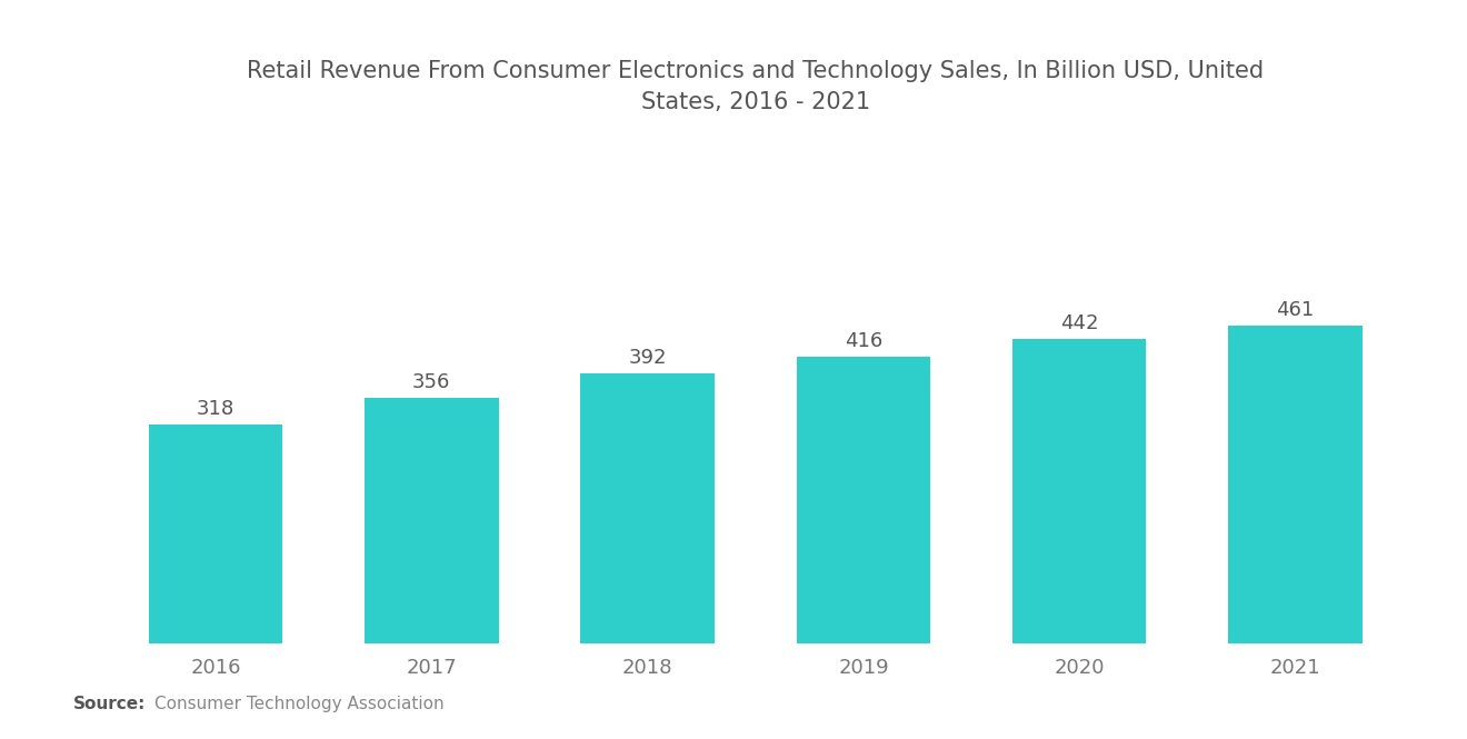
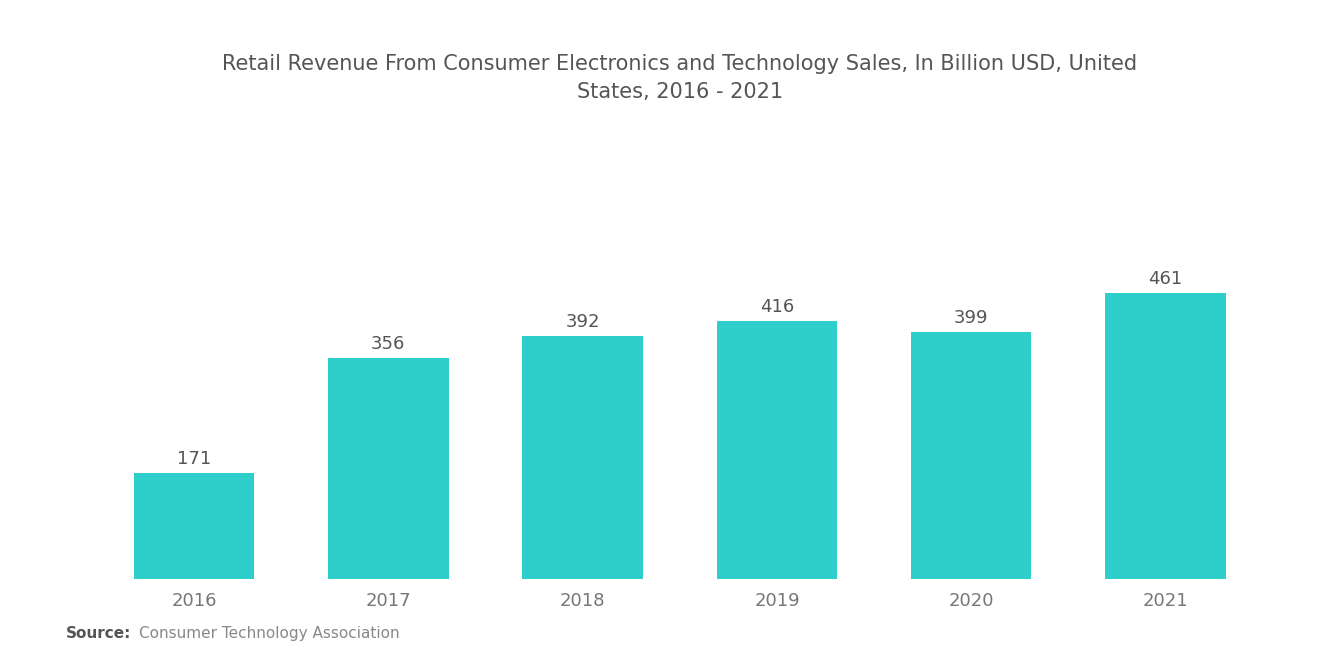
2016: 318 -> 171
2020: 442 -> 399
